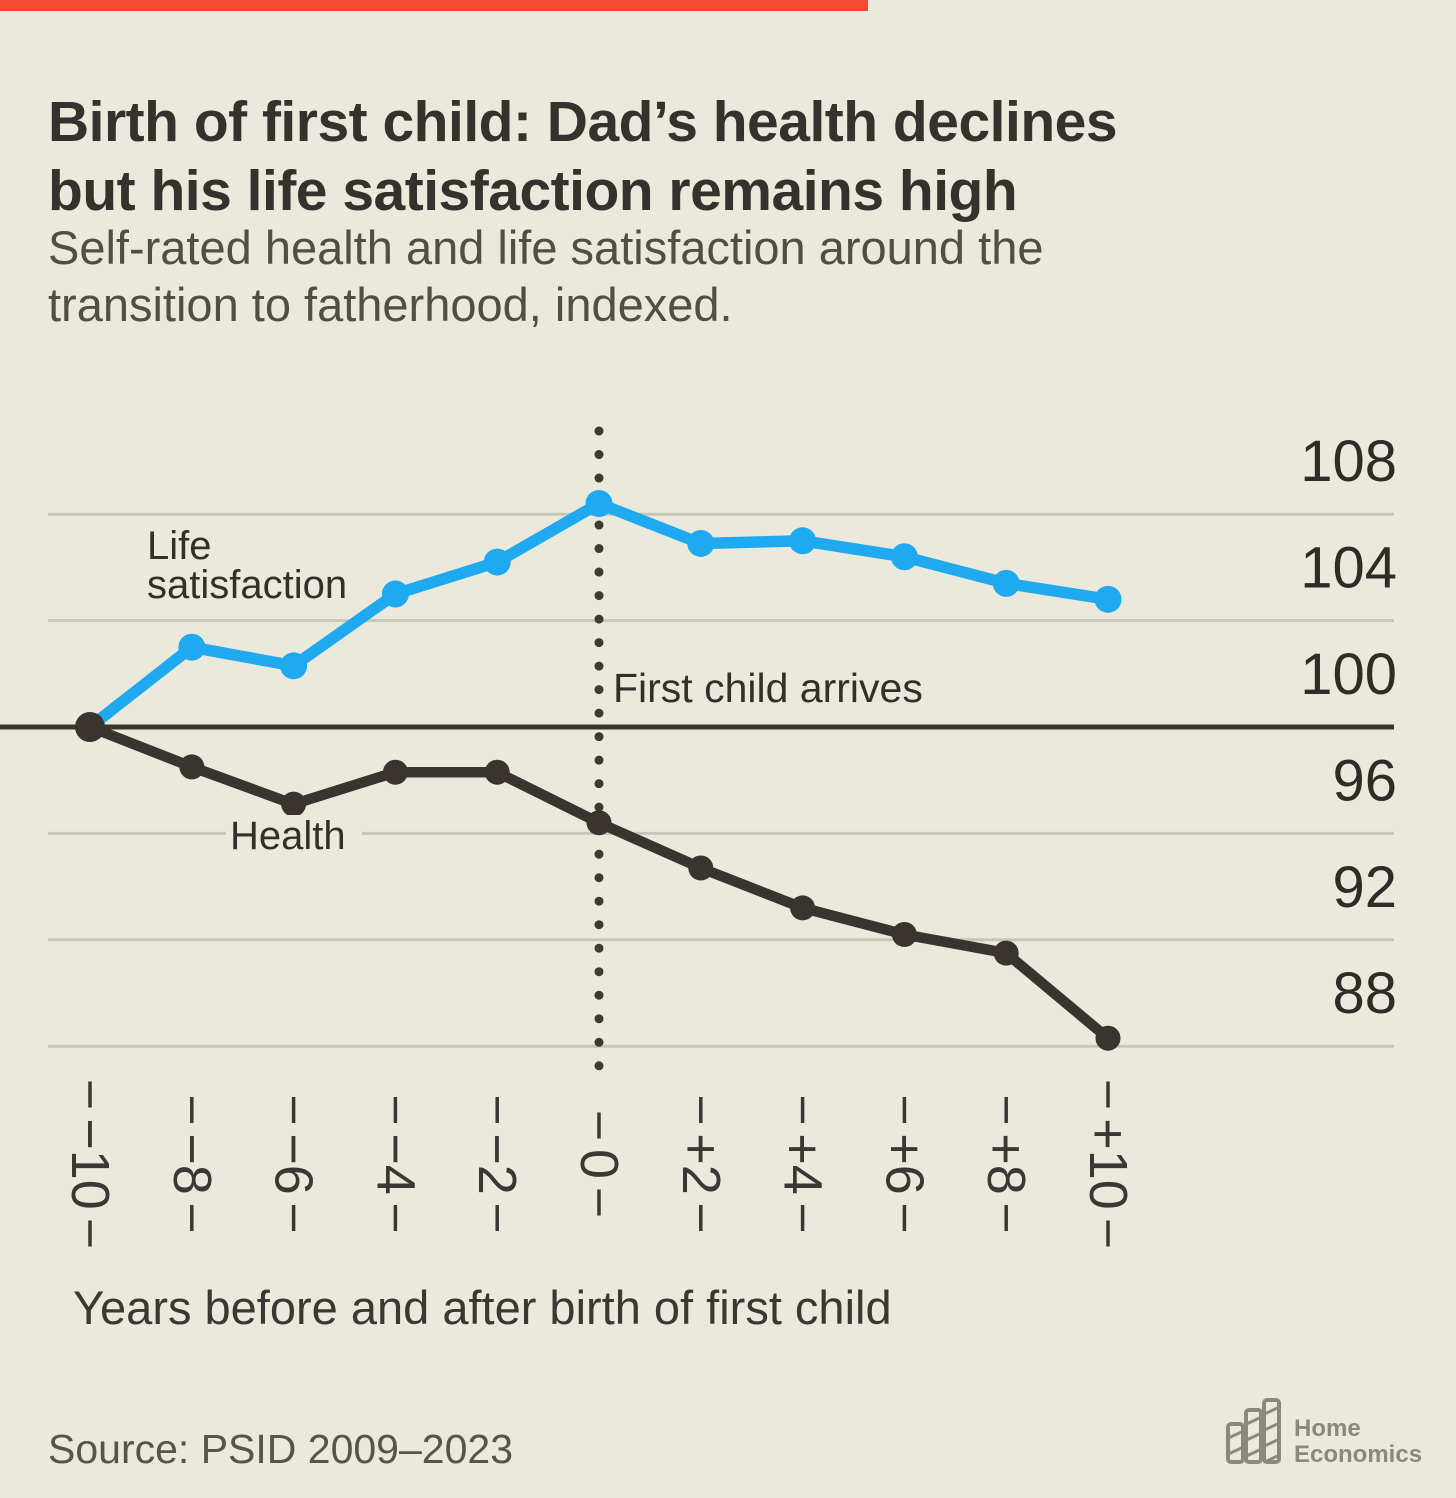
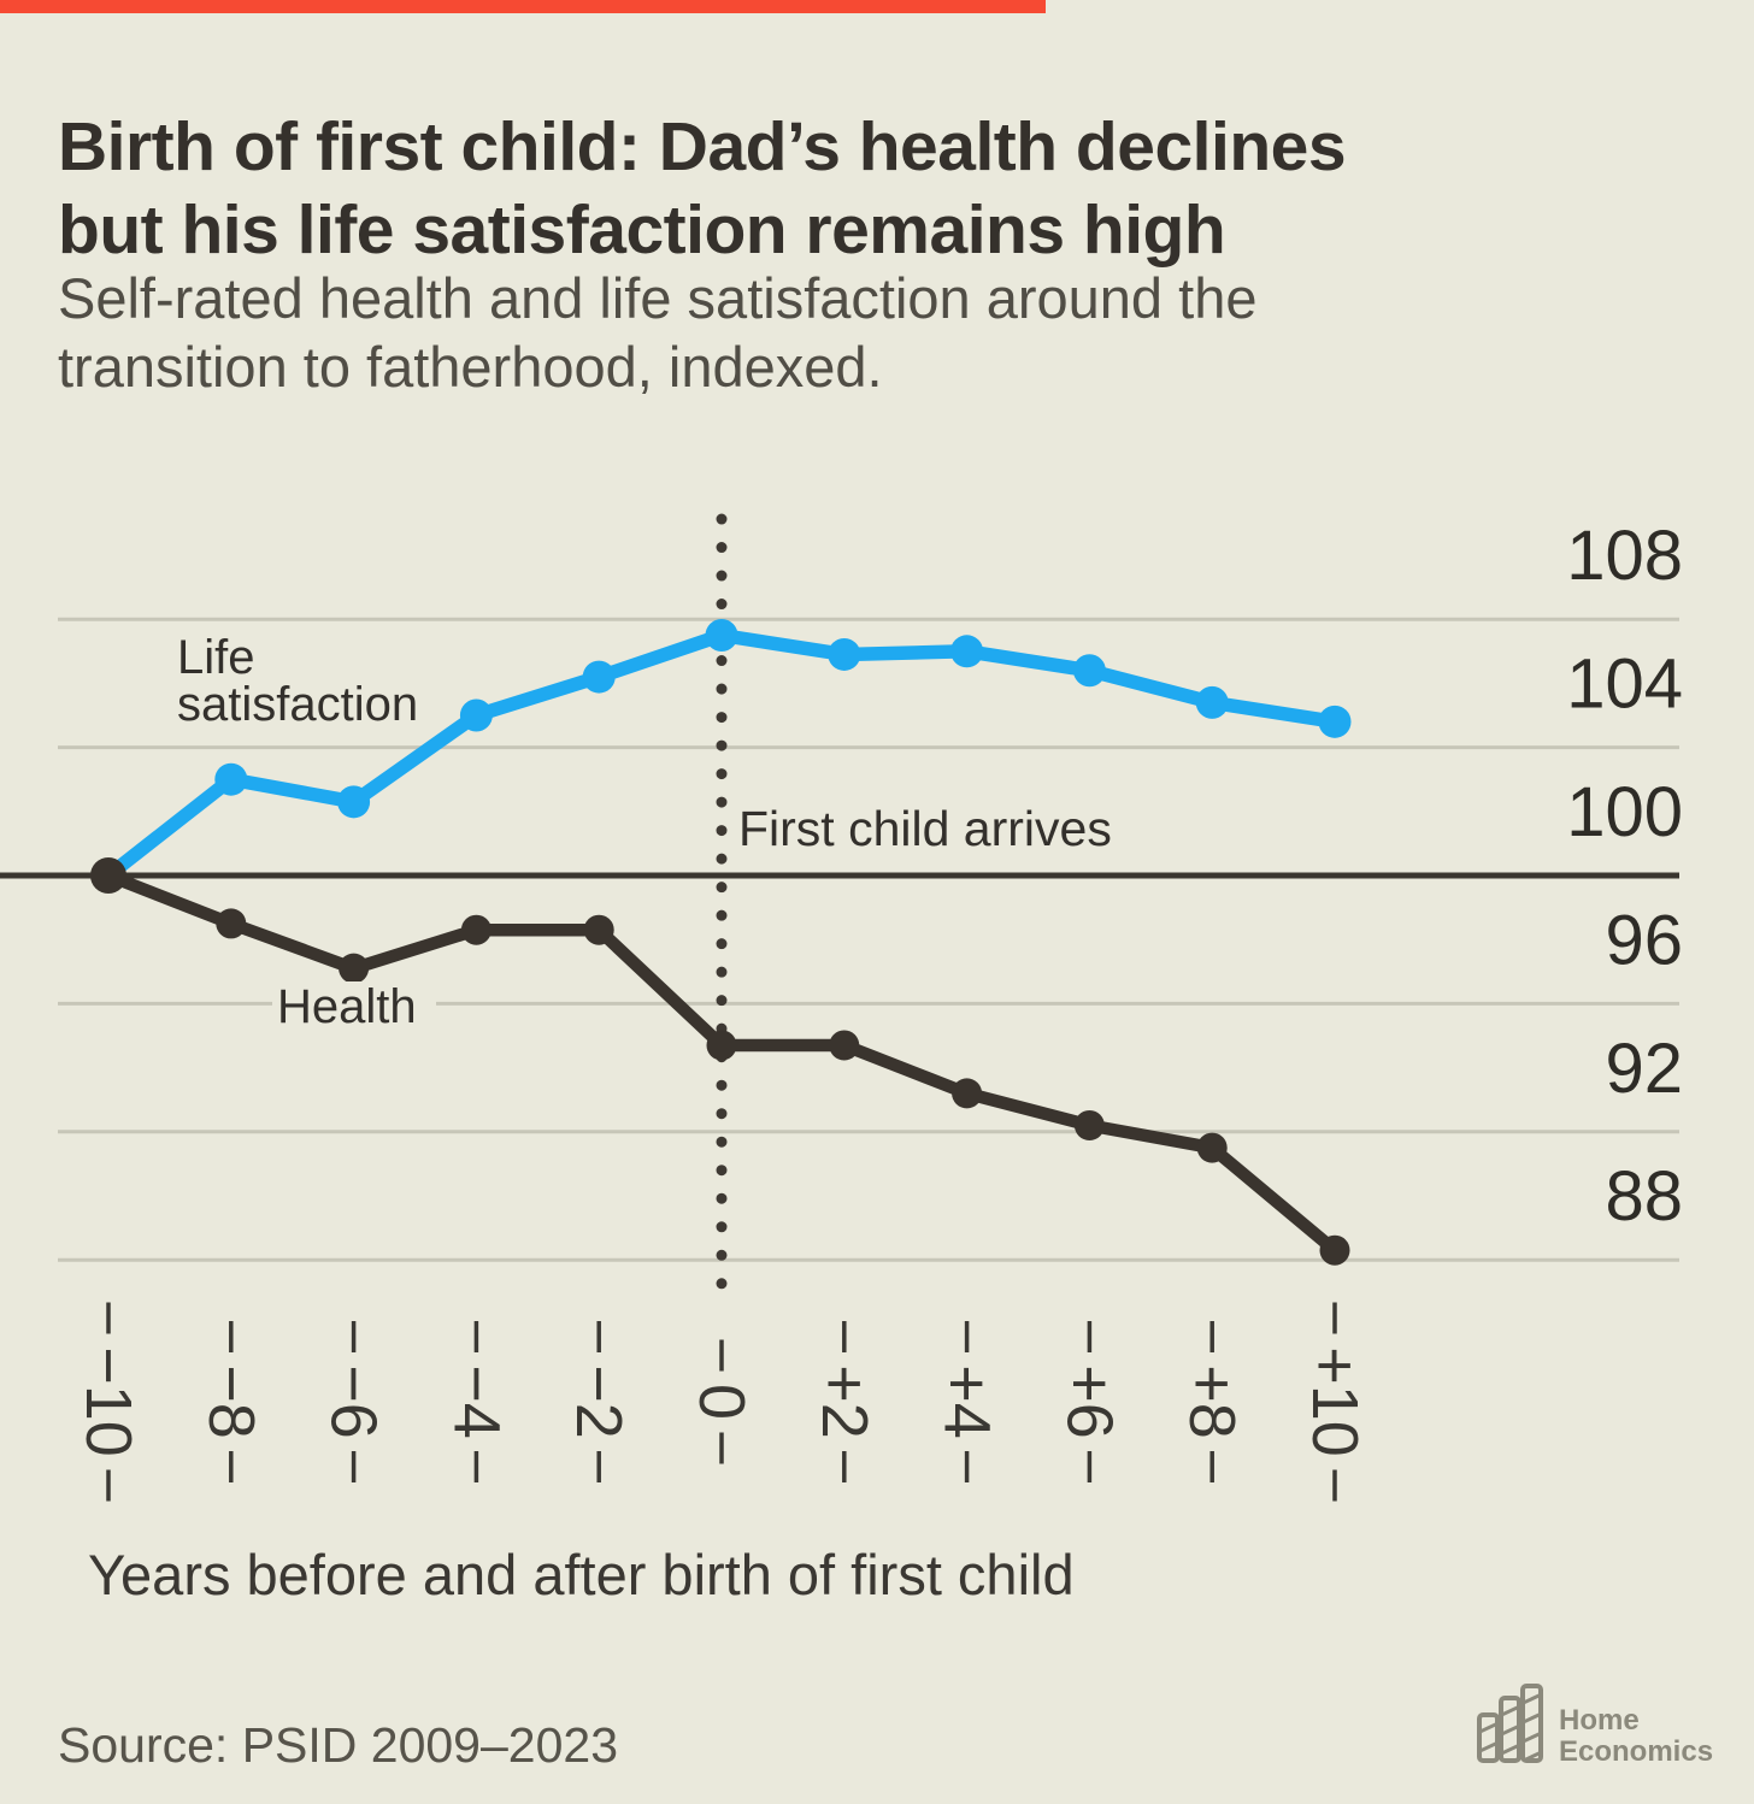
Life satisfaction/0: 108.4 -> 107.5
Health/0: 96.4 -> 94.7
